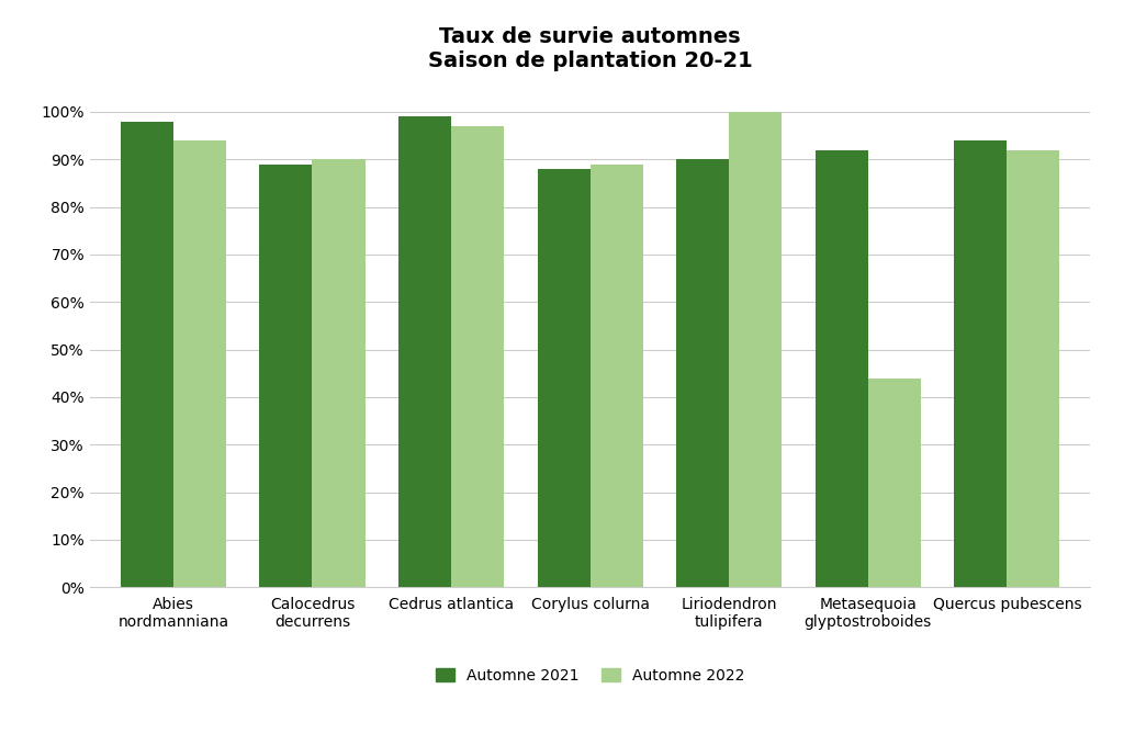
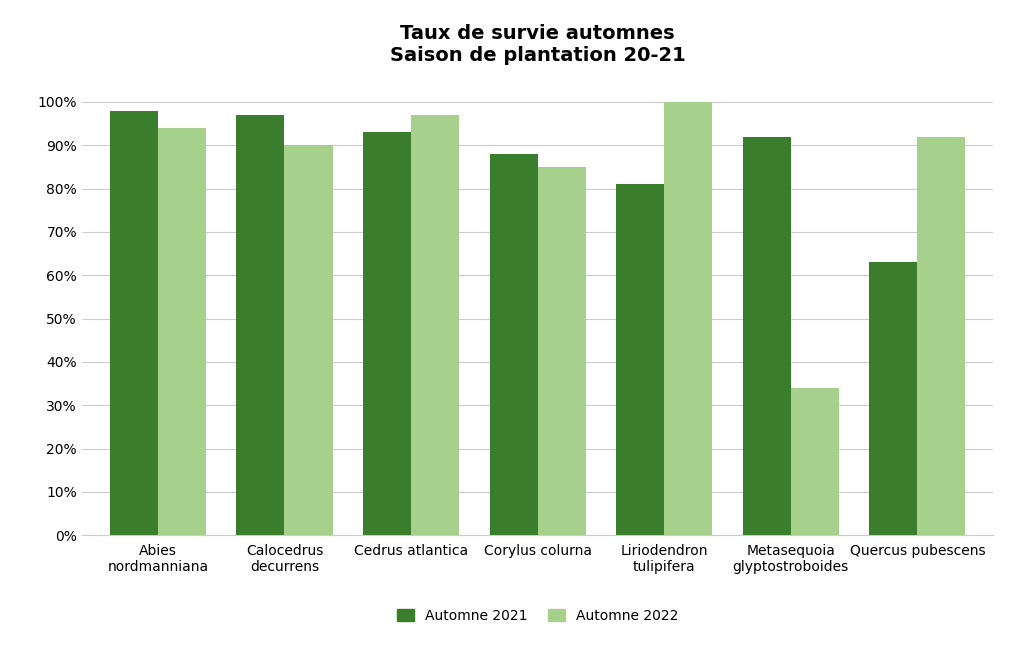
Automne 2021/Calocedrus decurrens: 89% -> 97%
Automne 2021/Cedrus atlantica: 99% -> 93%
Automne 2022/Corylus colurna: 89% -> 85%
Automne 2021/Liriodendron tulipifera: 90% -> 81%
Automne 2022/Metasequoia glyptostroboides: 44% -> 34%
Automne 2021/Quercus pubescens: 94% -> 63%
